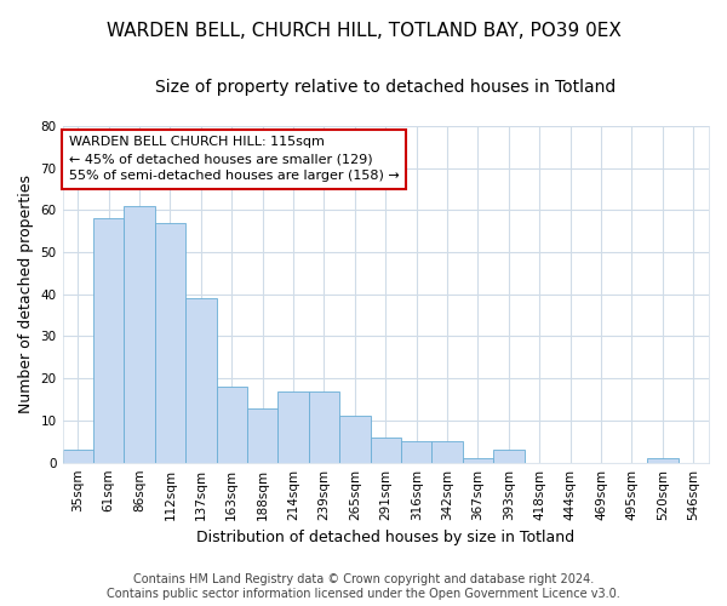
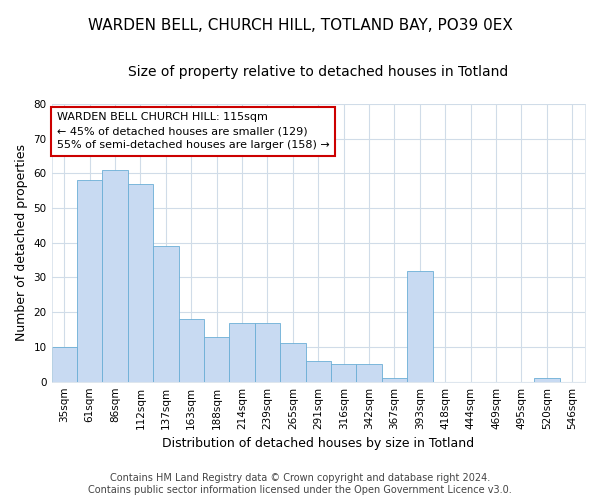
35sqm: 3 -> 10
393sqm: 3 -> 32
